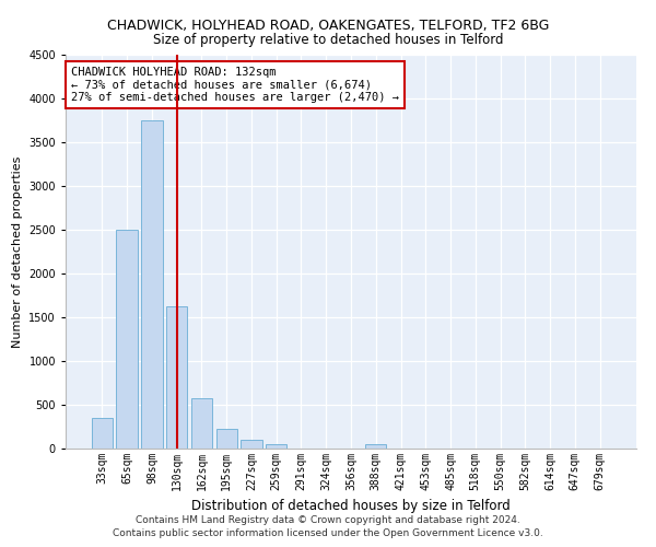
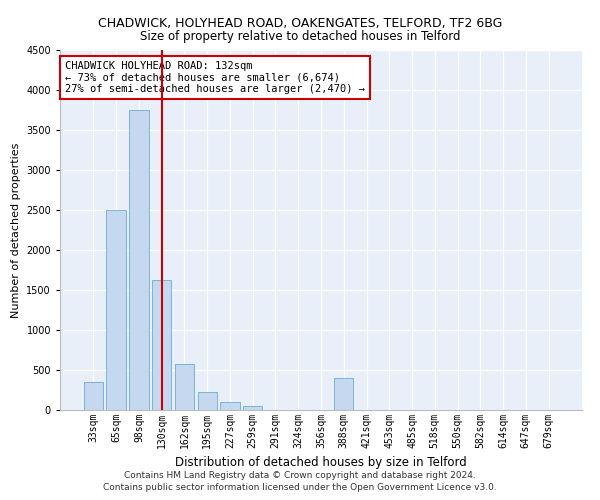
388sqm: 60 -> 400
